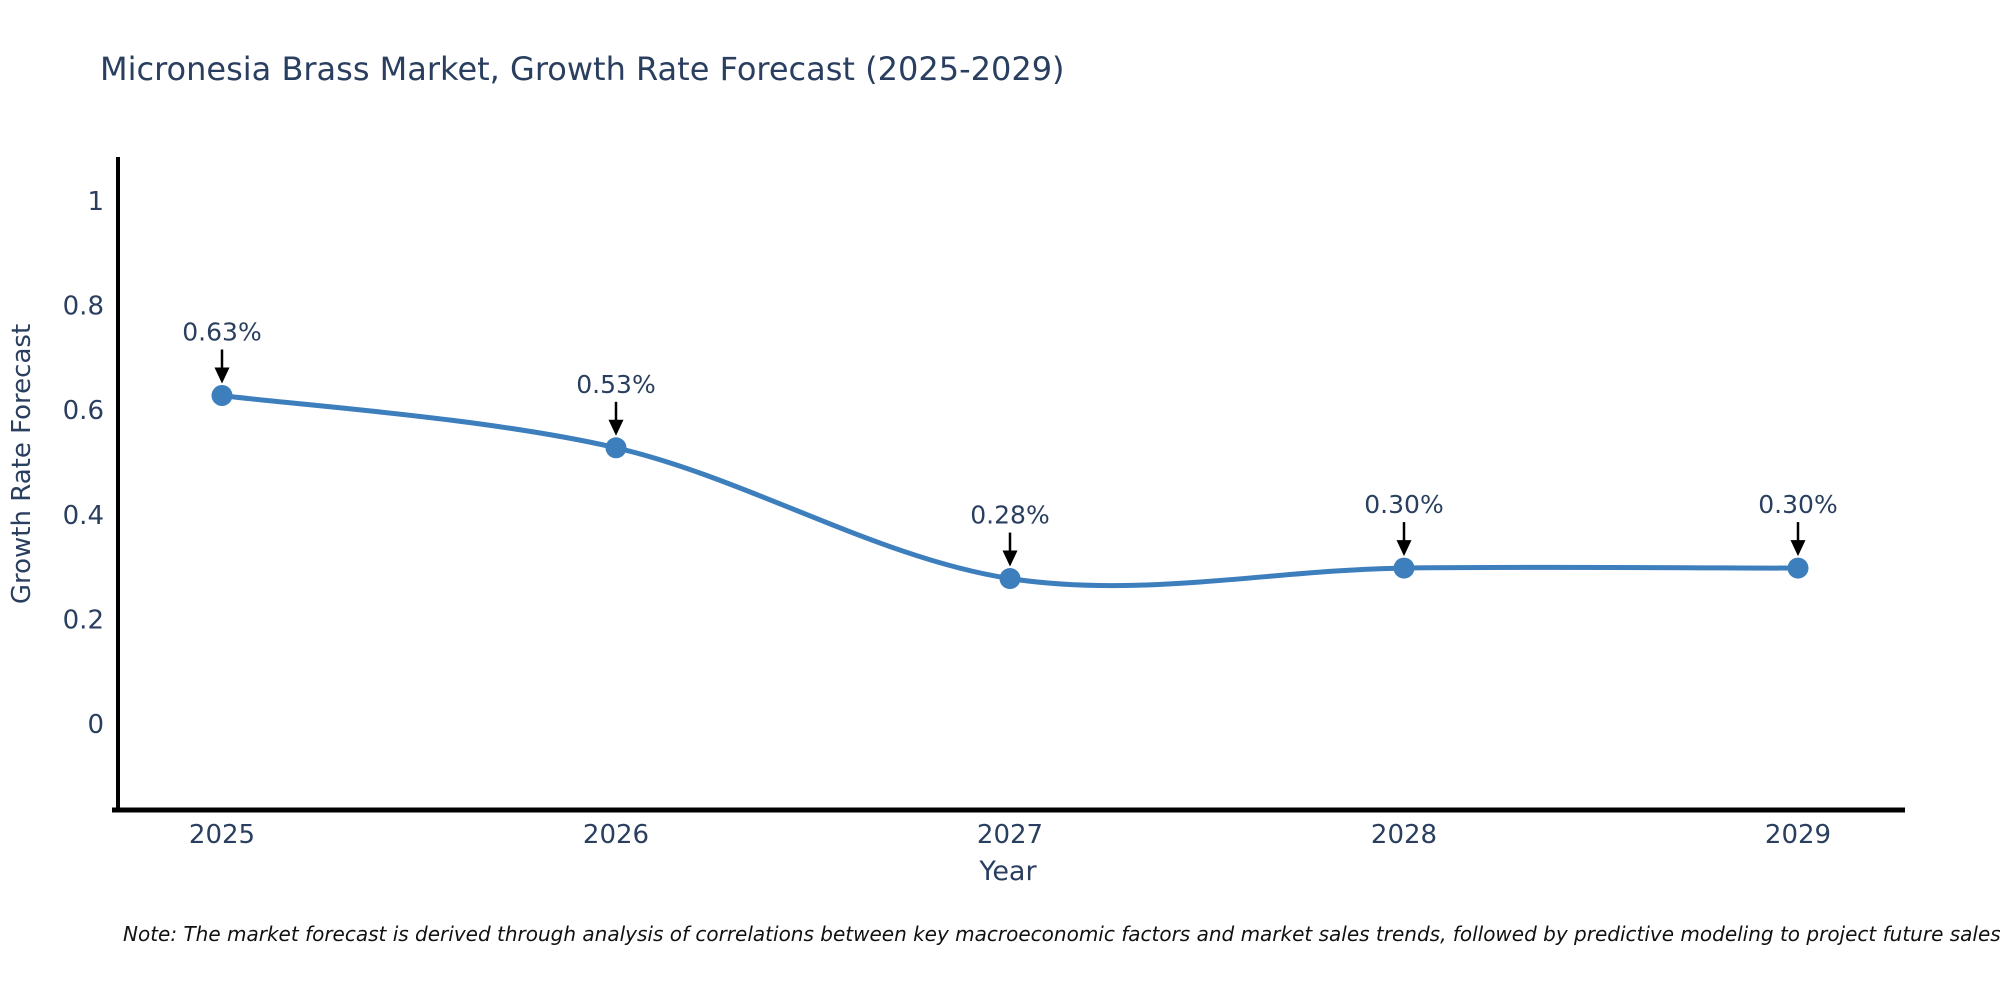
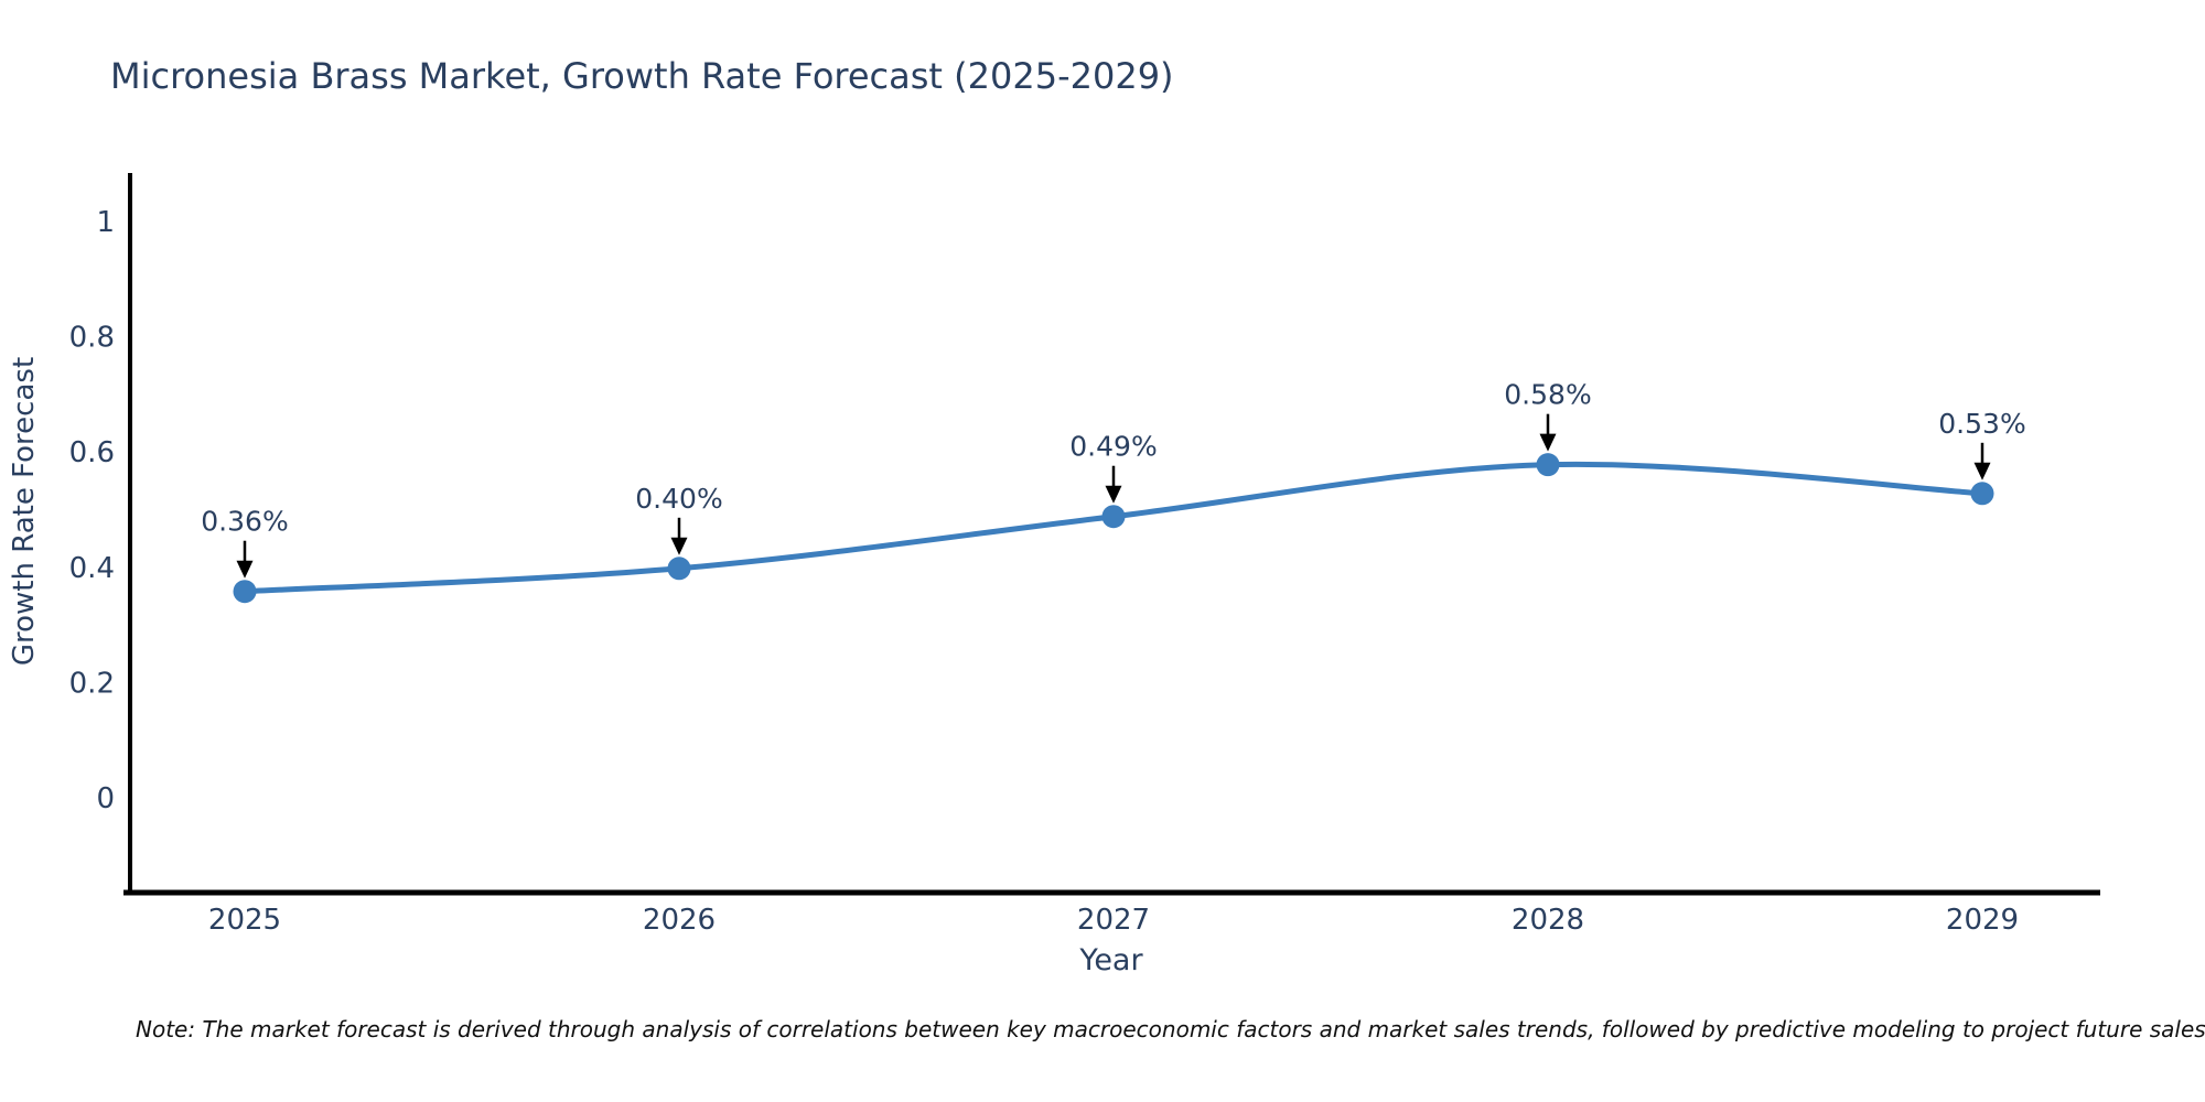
2025: 0.63% -> 0.36%
2026: 0.53% -> 0.40%
2027: 0.28% -> 0.49%
2028: 0.30% -> 0.58%
2029: 0.30% -> 0.53%
